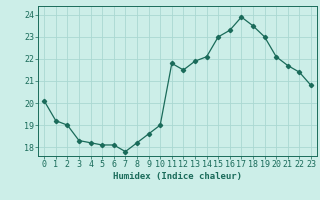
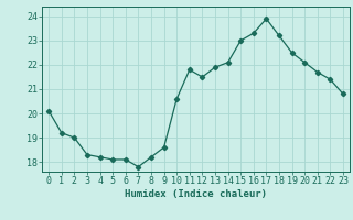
10: 19.0 -> 20.6
18: 23.5 -> 23.2
19: 23.0 -> 22.5
